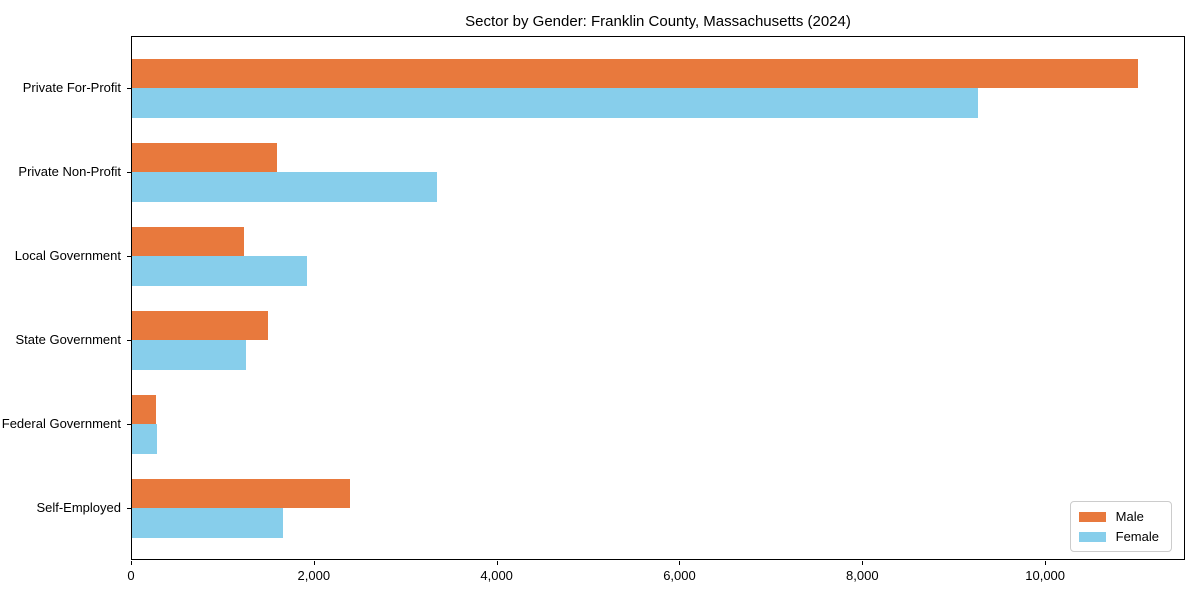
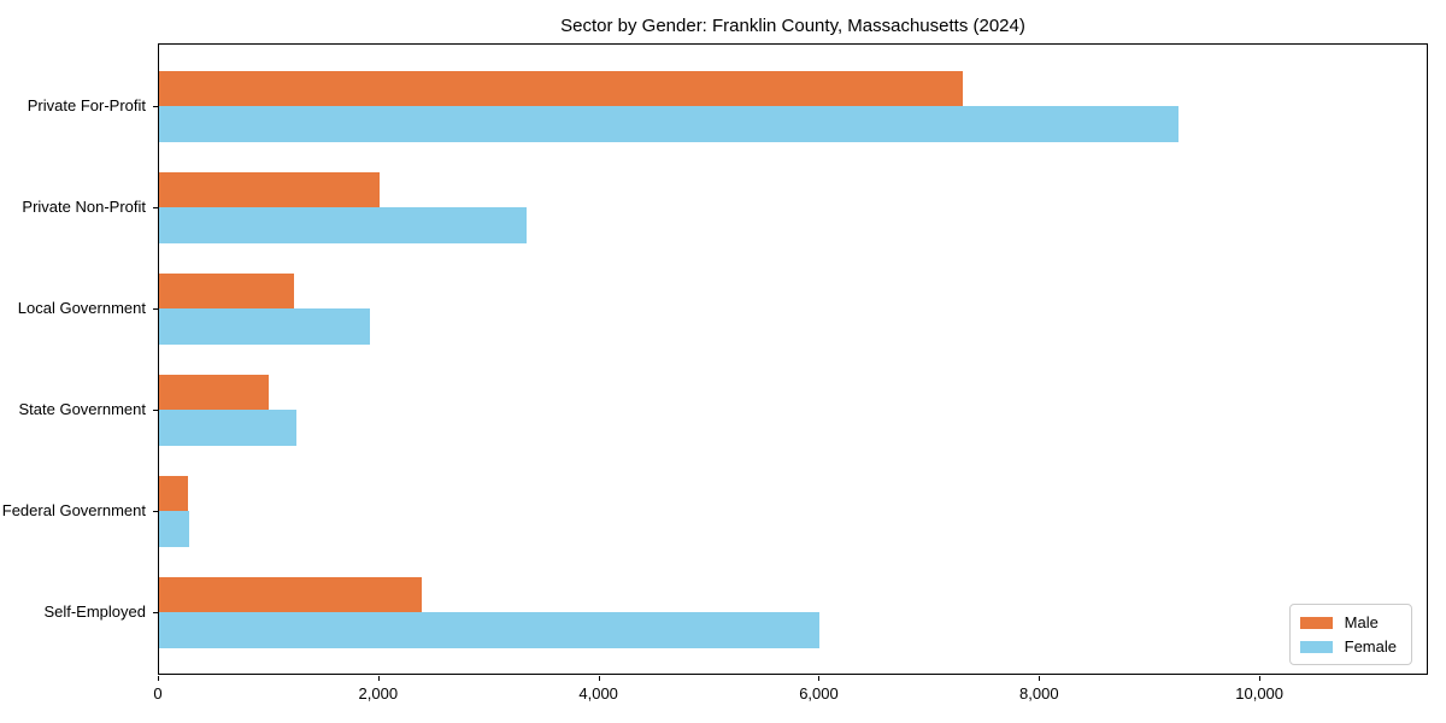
Male/Private For-Profit: 11000 -> 7300
Male/Private Non-Profit: 1600 -> 2000
Male/State Government: 1500 -> 1000
Female/Self-Employed: 1600 -> 6000
